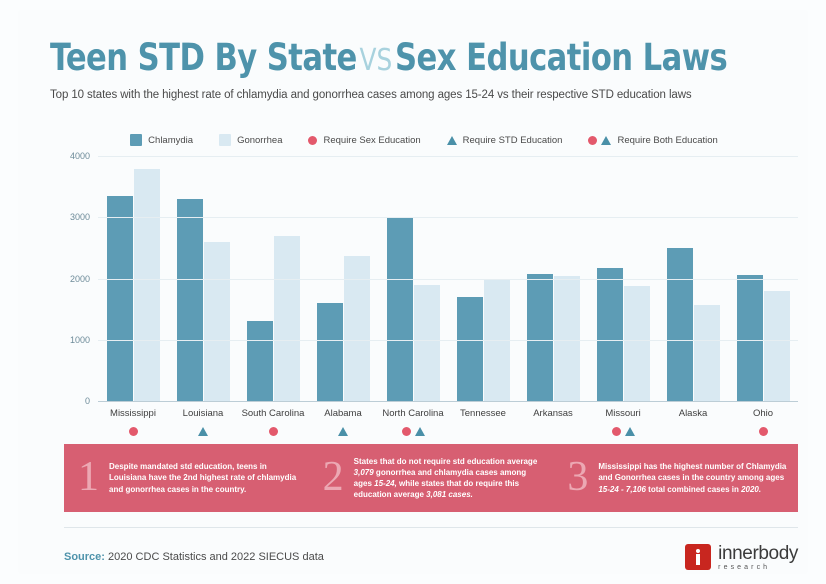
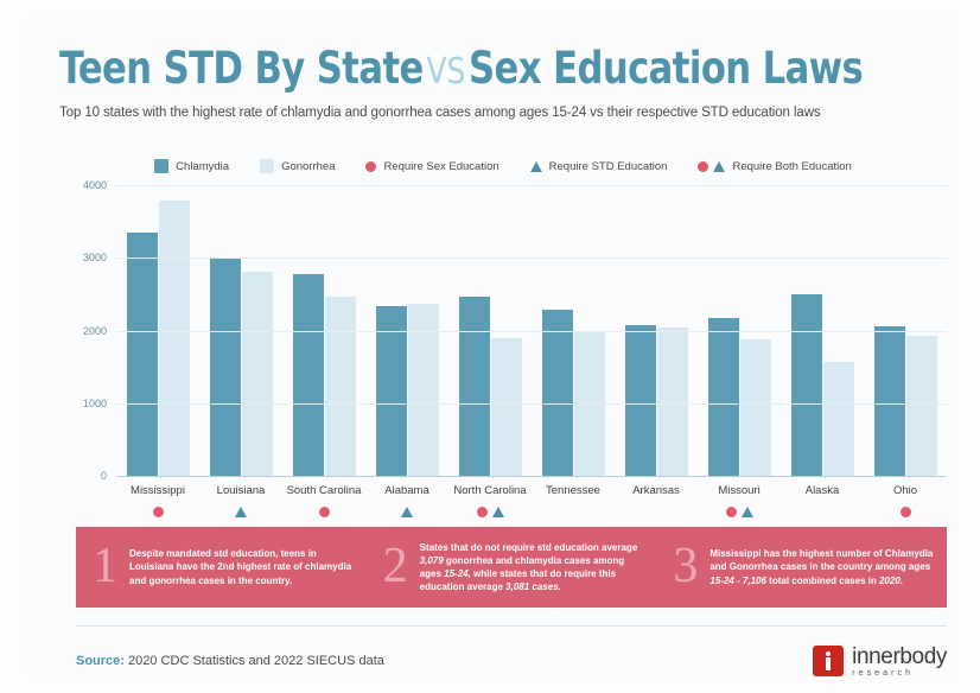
Chlamydia/Louisiana: 3300 -> 3000
Gonorrhea/Louisiana: 2600 -> 2800
Chlamydia/South Carolina: 1300 -> 2800
Gonorrhea/South Carolina: 2700 -> 2500
Chlamydia/Alabama: 1600 -> 2300
Chlamydia/North Carolina: 3000 -> 2500
Chlamydia/Tennessee: 1700 -> 2300
Gonorrhea/Ohio: 1800 -> 1900
